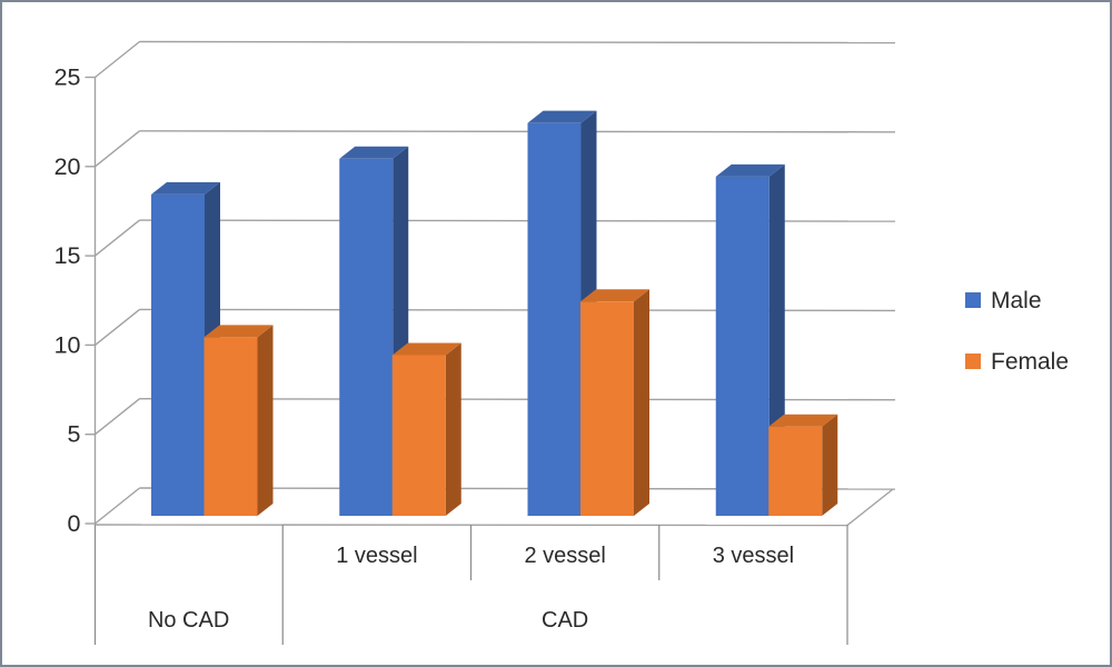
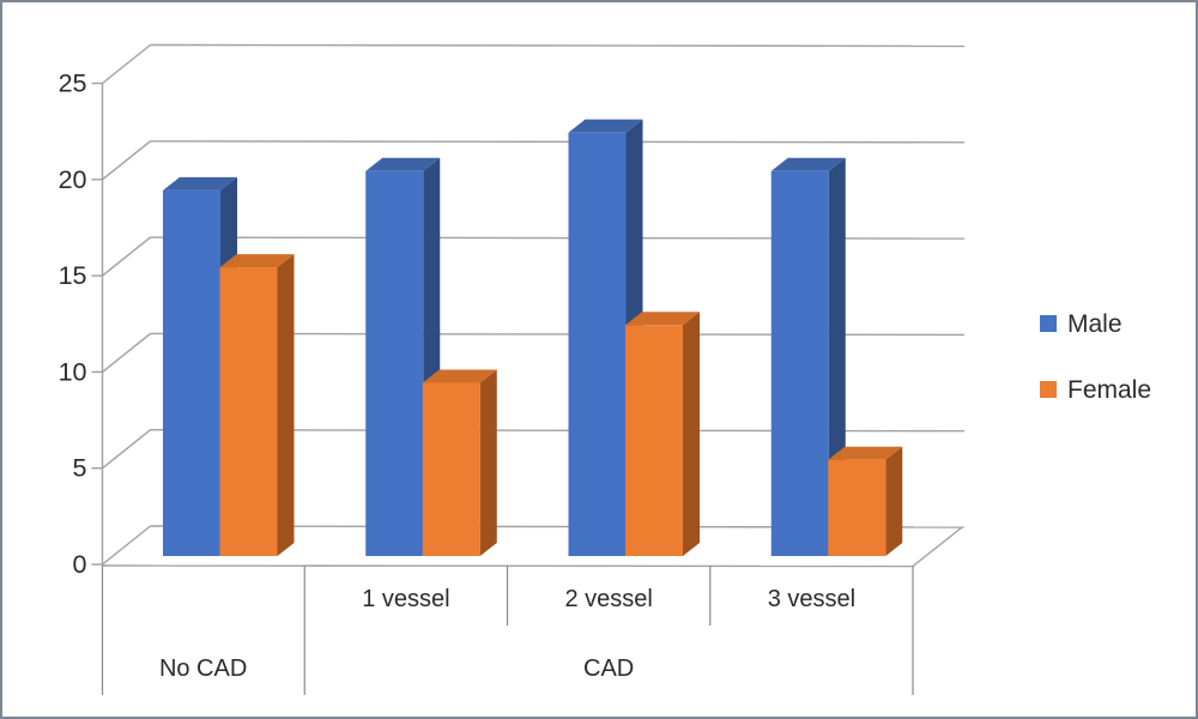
Male/No CAD: 18 -> 19
Female/No CAD: 10 -> 15
Male/3 vessel: 19 -> 20
